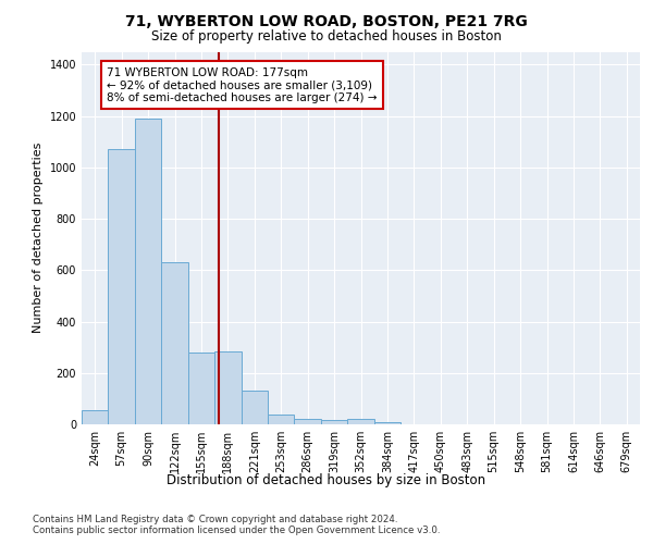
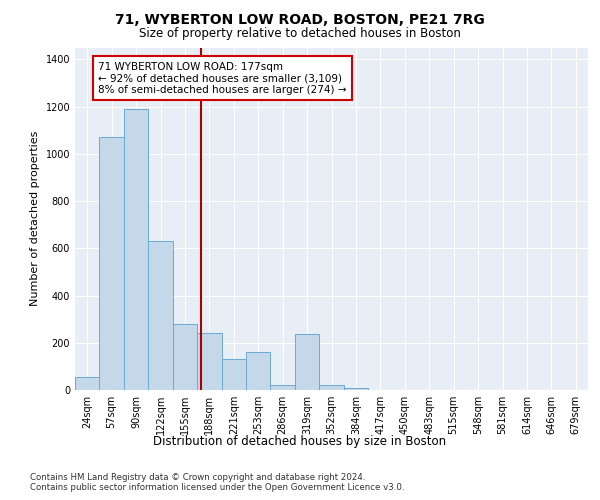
188sqm: 285 -> 240
253sqm: 40 -> 160
319sqm: 15 -> 235
